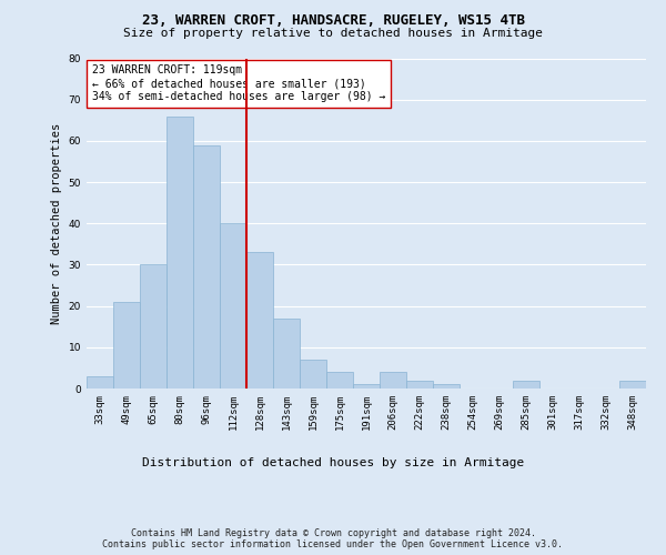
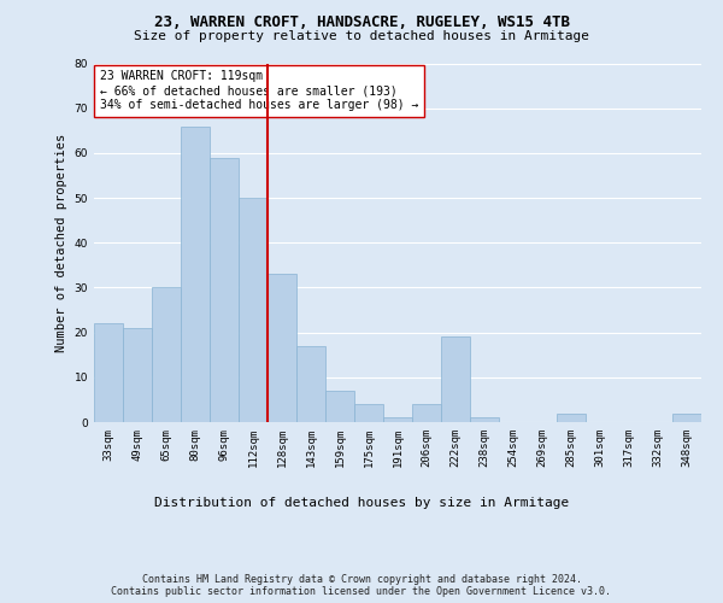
33sqm: 3 -> 22
112sqm: 40 -> 50
222sqm: 2 -> 19
